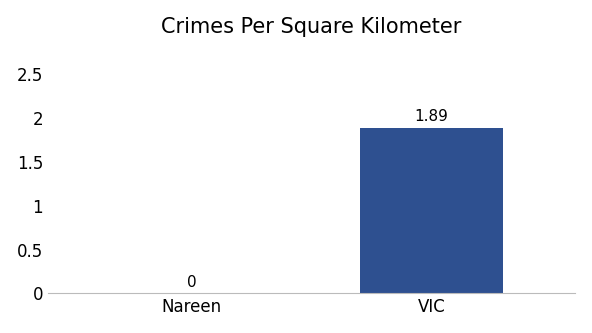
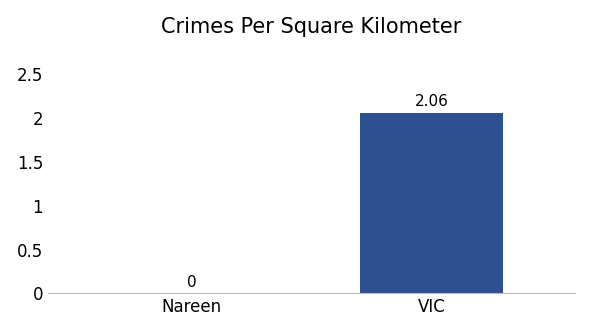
VIC: 1.89 -> 2.06
